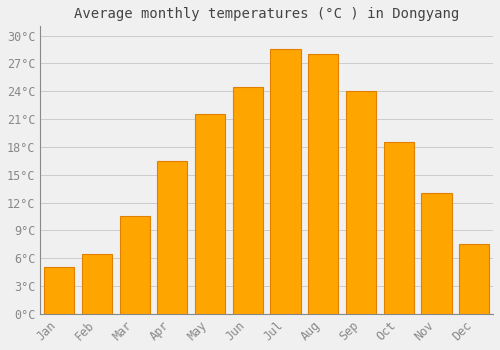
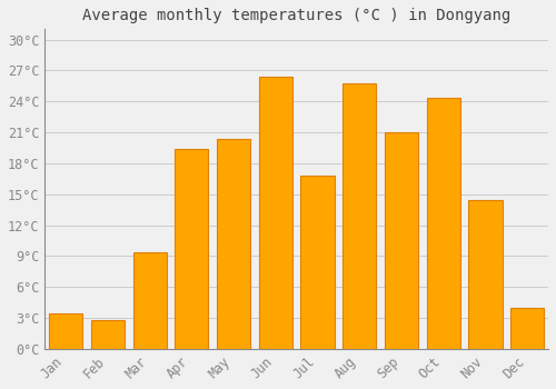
Jan: 5.0°C -> 3.4°C
Feb: 6.5°C -> 2.8°C
Mar: 10.5°C -> 9.4°C
Apr: 16.5°C -> 19.4°C
May: 21.5°C -> 20.4°C
Jun: 24.5°C -> 26.4°C
Jul: 28.5°C -> 16.8°C
Aug: 28.0°C -> 25.8°C
Sep: 24.0°C -> 21.0°C
Oct: 18.5°C -> 24.4°C
Nov: 13.0°C -> 14.4°C
Dec: 7.5°C -> 4.0°C
